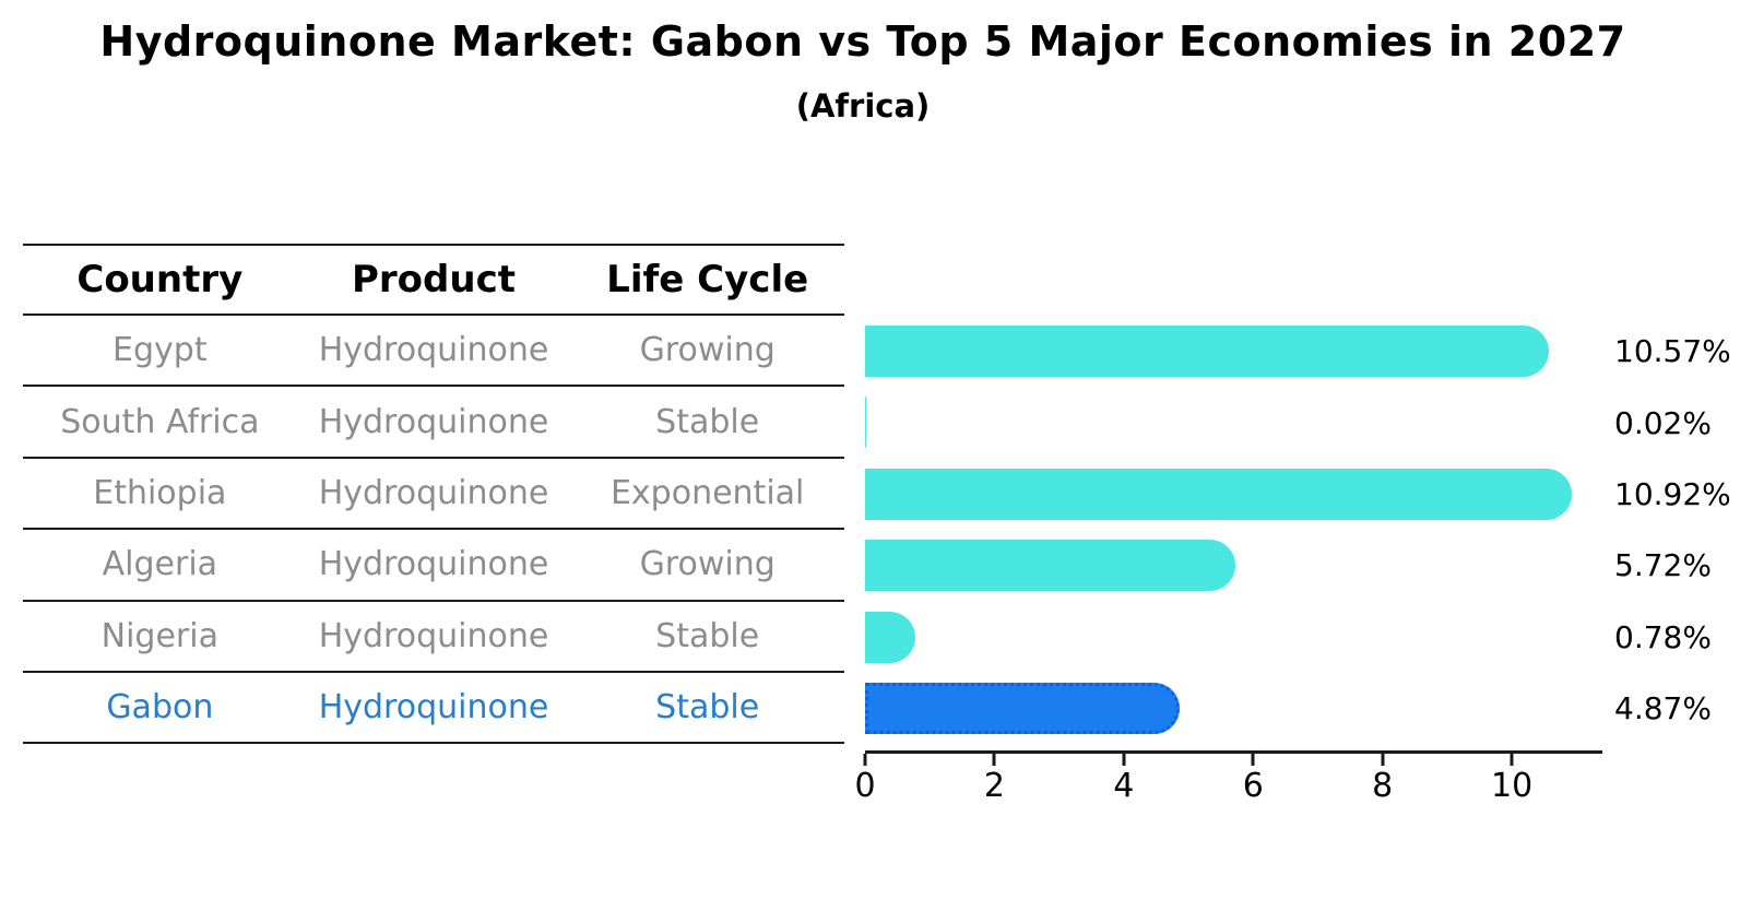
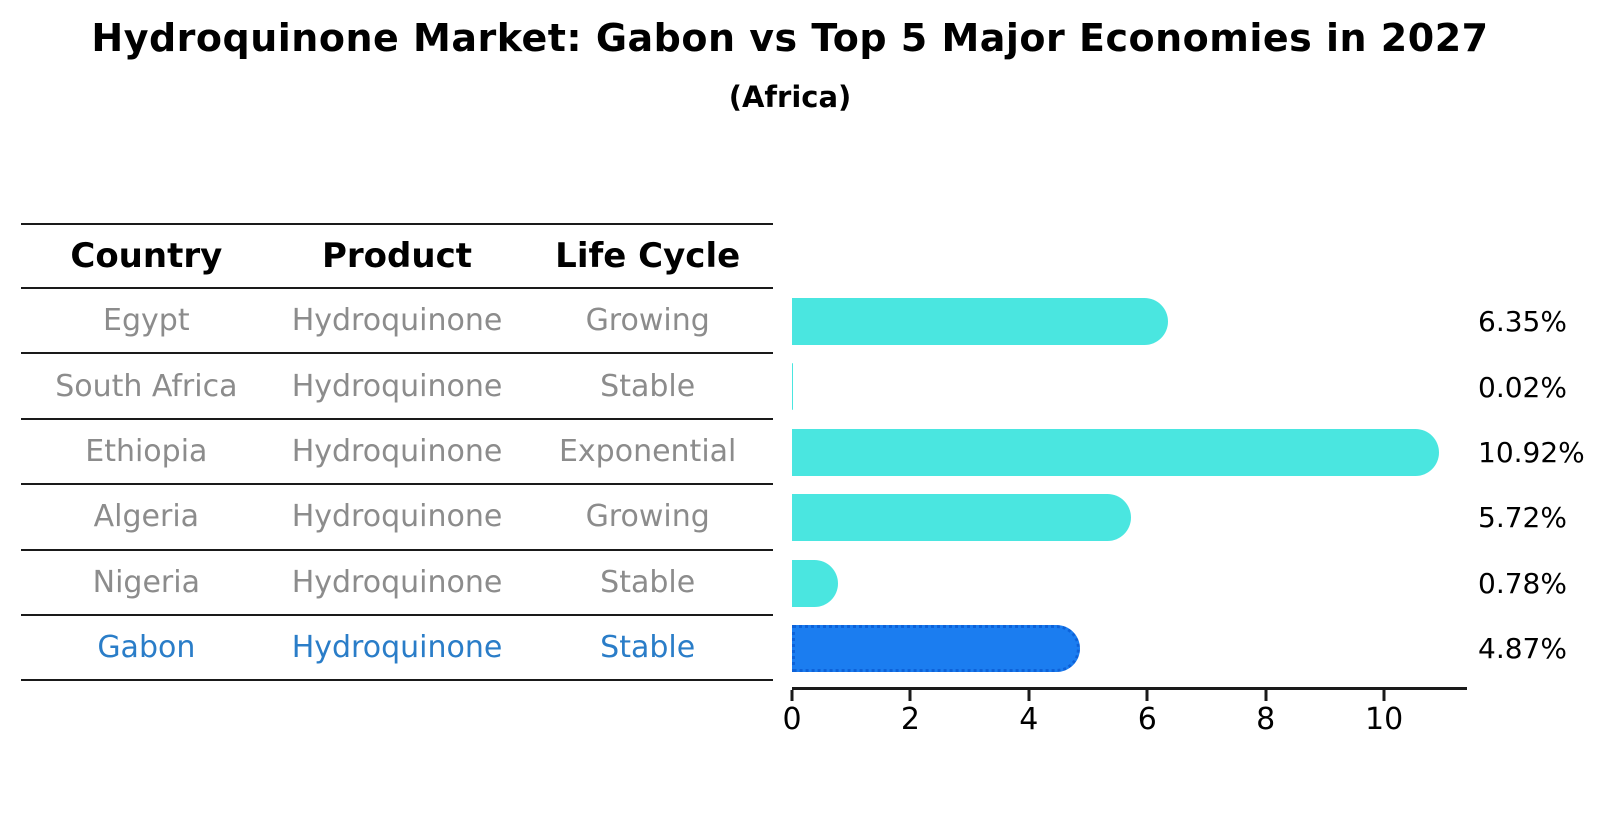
Egypt: 10.57% -> 6.35%
